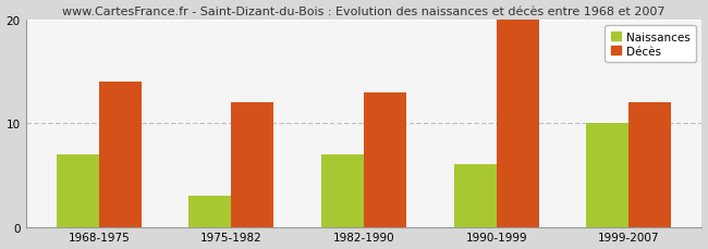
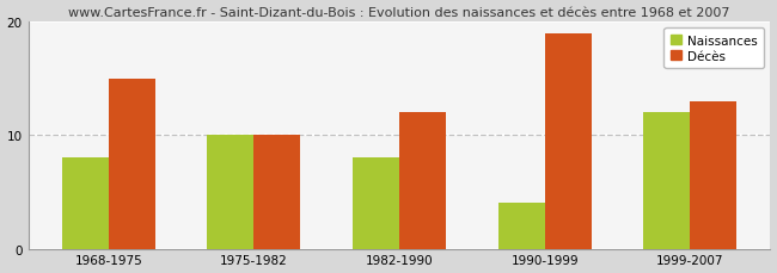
Naissances/1968-1975: 7 -> 8
Décès/1968-1975: 14 -> 15
Naissances/1975-1982: 3 -> 10
Décès/1975-1982: 12 -> 10
Naissances/1982-1990: 7 -> 8
Décès/1982-1990: 13 -> 12
Naissances/1990-1999: 6 -> 4
Décès/1990-1999: 20 -> 19
Naissances/1999-2007: 10 -> 12
Décès/1999-2007: 12 -> 13
